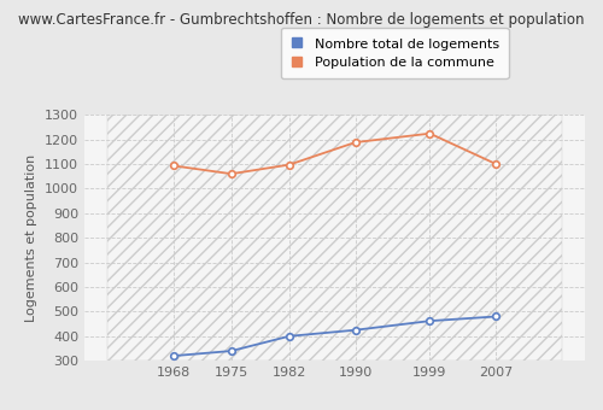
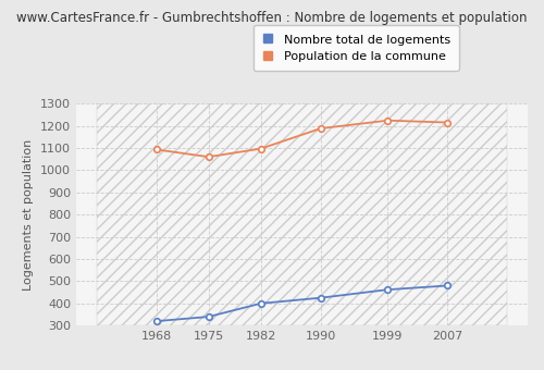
Population de la commune/2007: 1100 -> 1215
